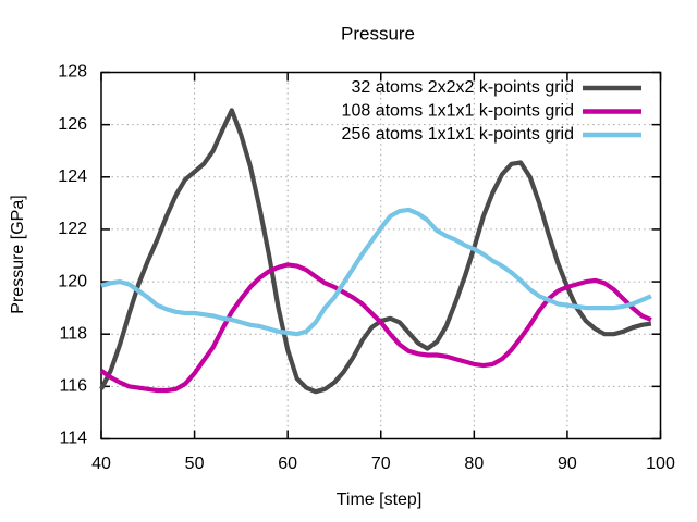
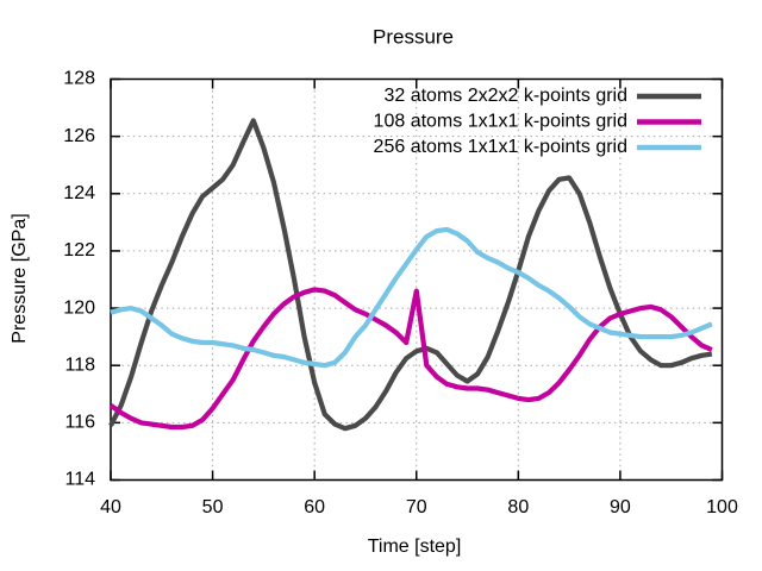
108 atoms 1x1x1 k-points grid/70: 118.5 -> 120.6
